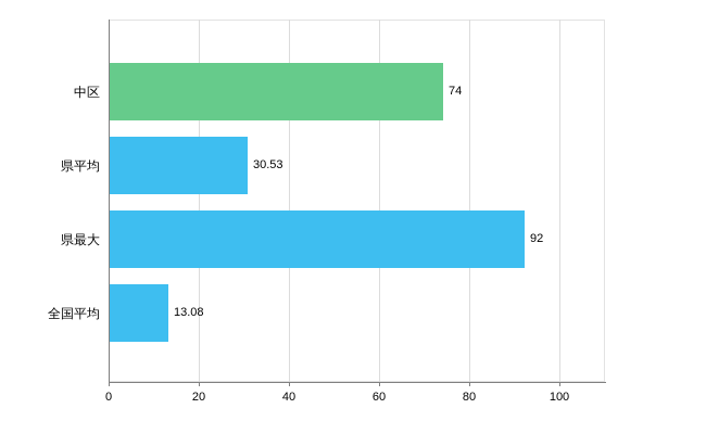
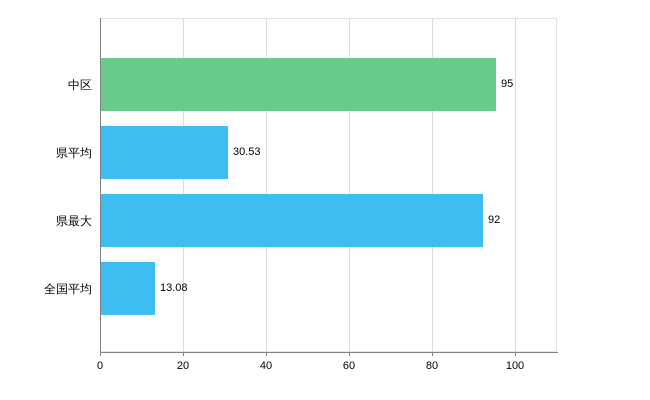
中区: 74 -> 95
